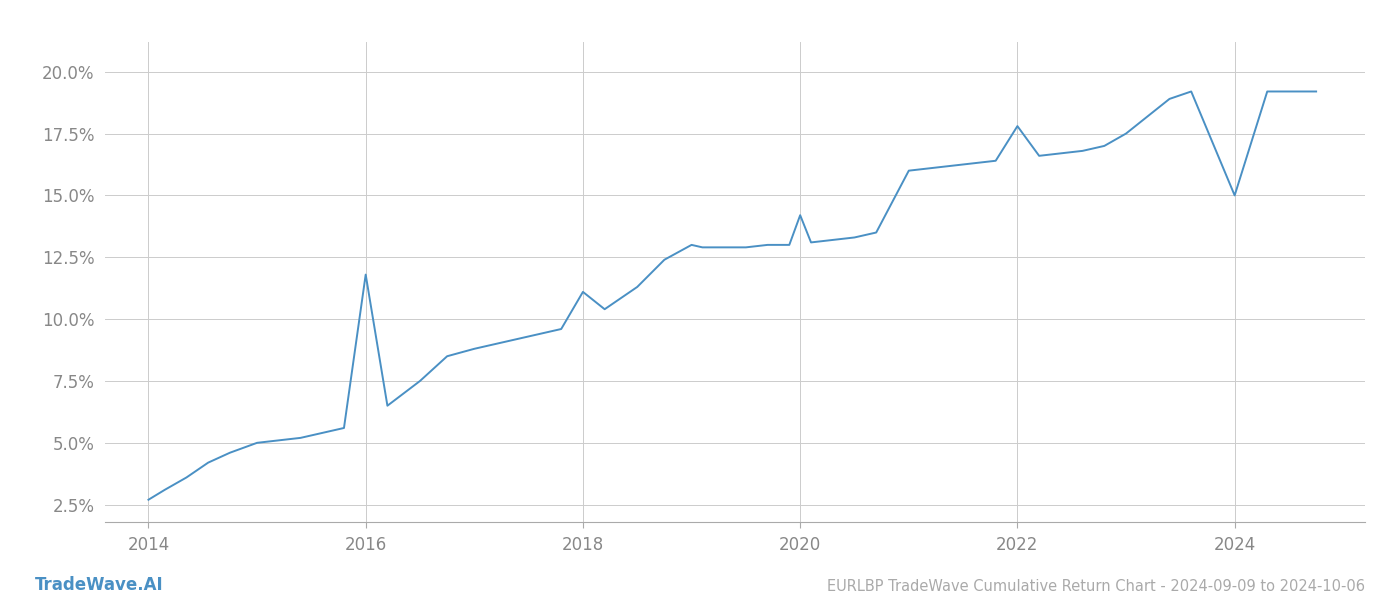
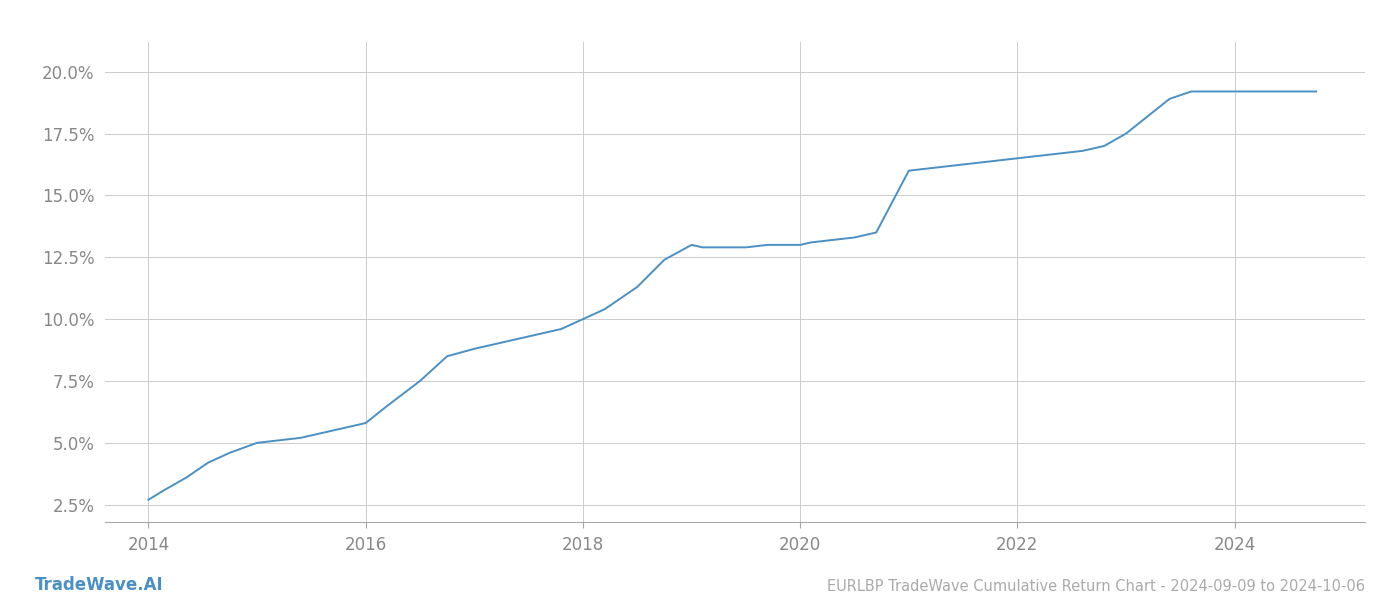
2016: 11.8% -> 5.8%
2018: 11.1% -> 10.0%
2020: 14.2% -> 13.0%
2022: 17.8% -> 16.5%
2024: 15.0% -> 19.2%
